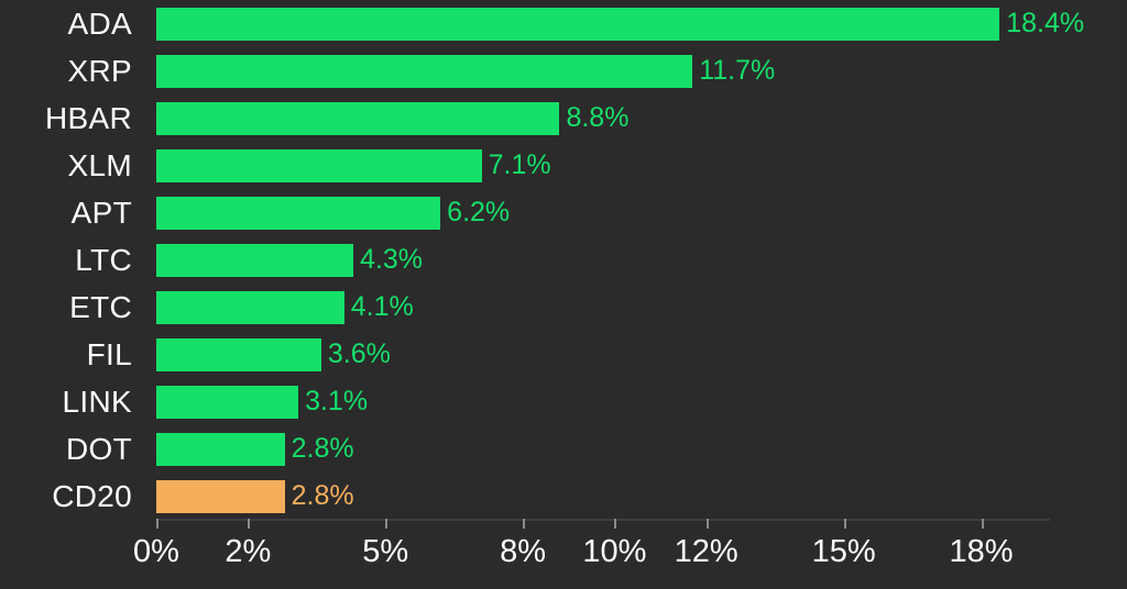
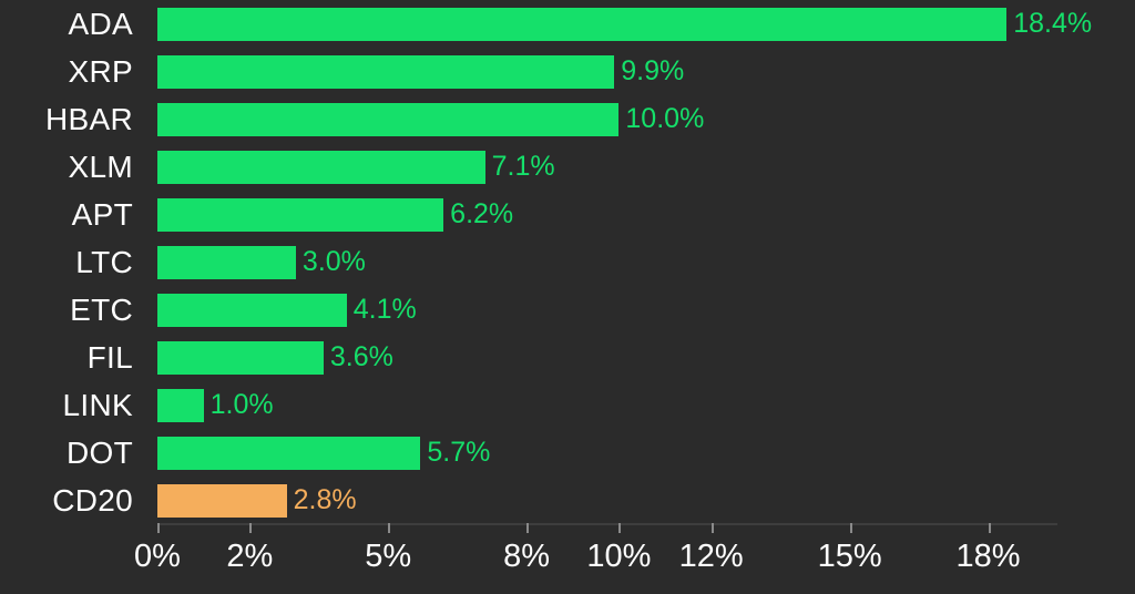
XRP: 11.7% -> 9.9%
HBAR: 8.8% -> 10.0%
LTC: 4.3% -> 3.0%
LINK: 3.1% -> 1.0%
DOT: 2.8% -> 5.7%
